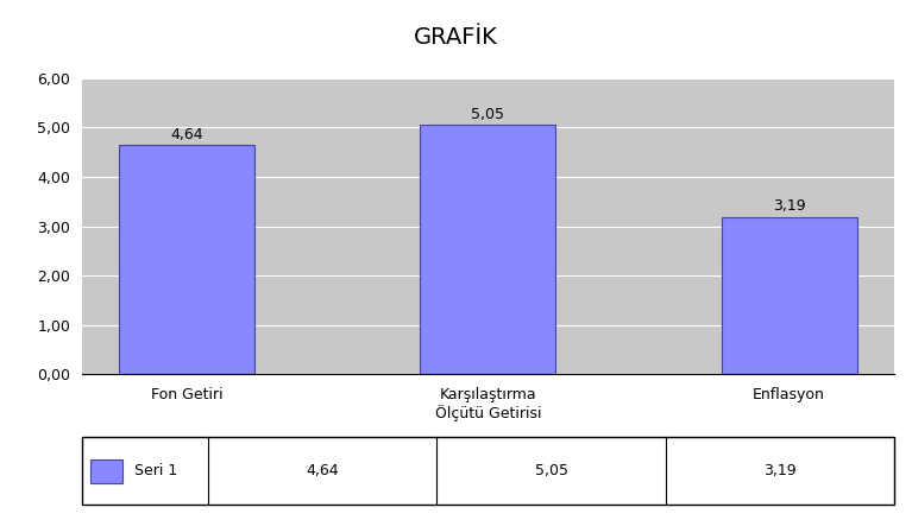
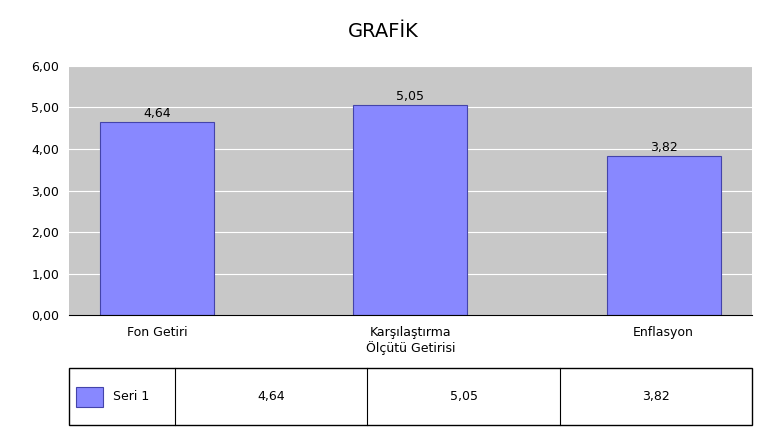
Enflasyon: 3,19 -> 3,82
